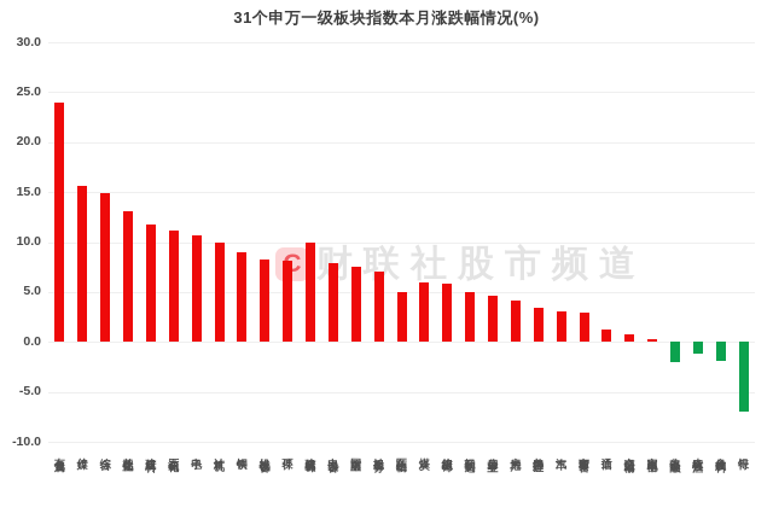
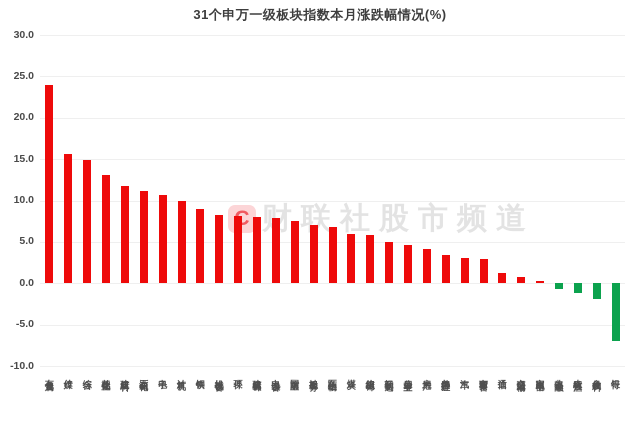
建筑装饰: 10 -> 8
医药生物: 5 -> 7
非银金融: -2 -> -1
